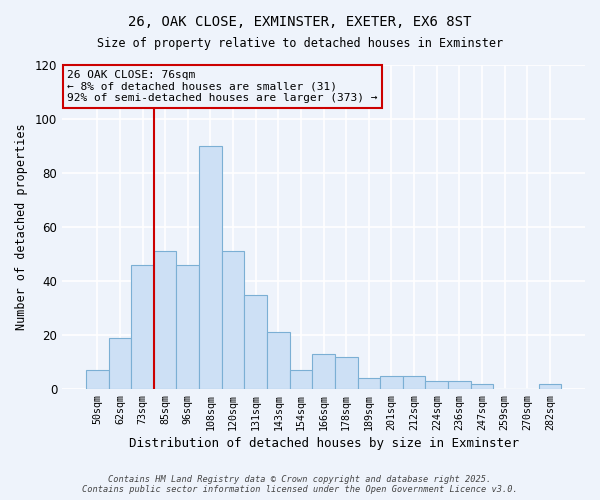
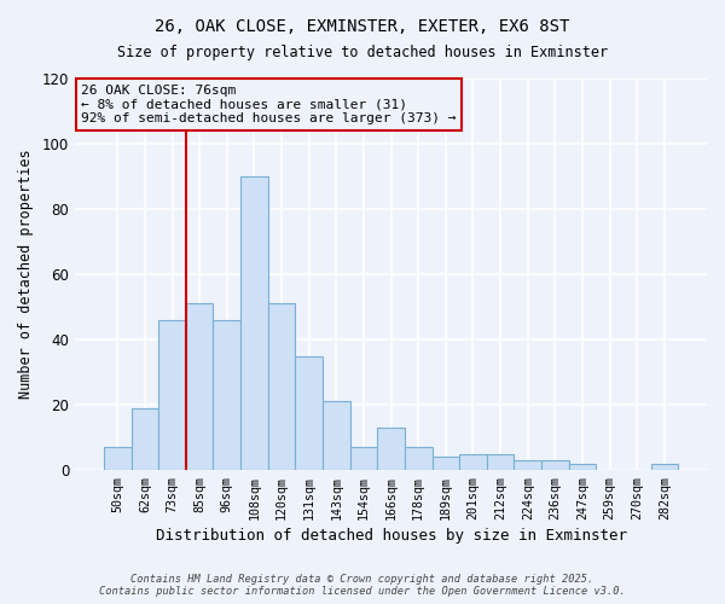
178sqm: 12 -> 7
